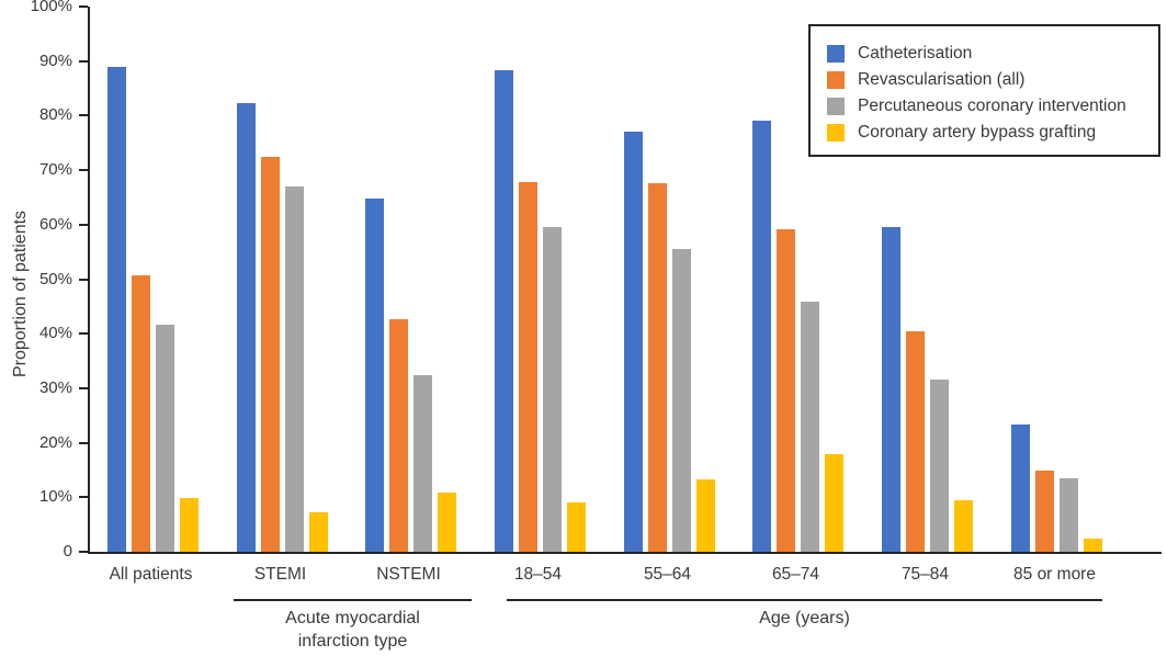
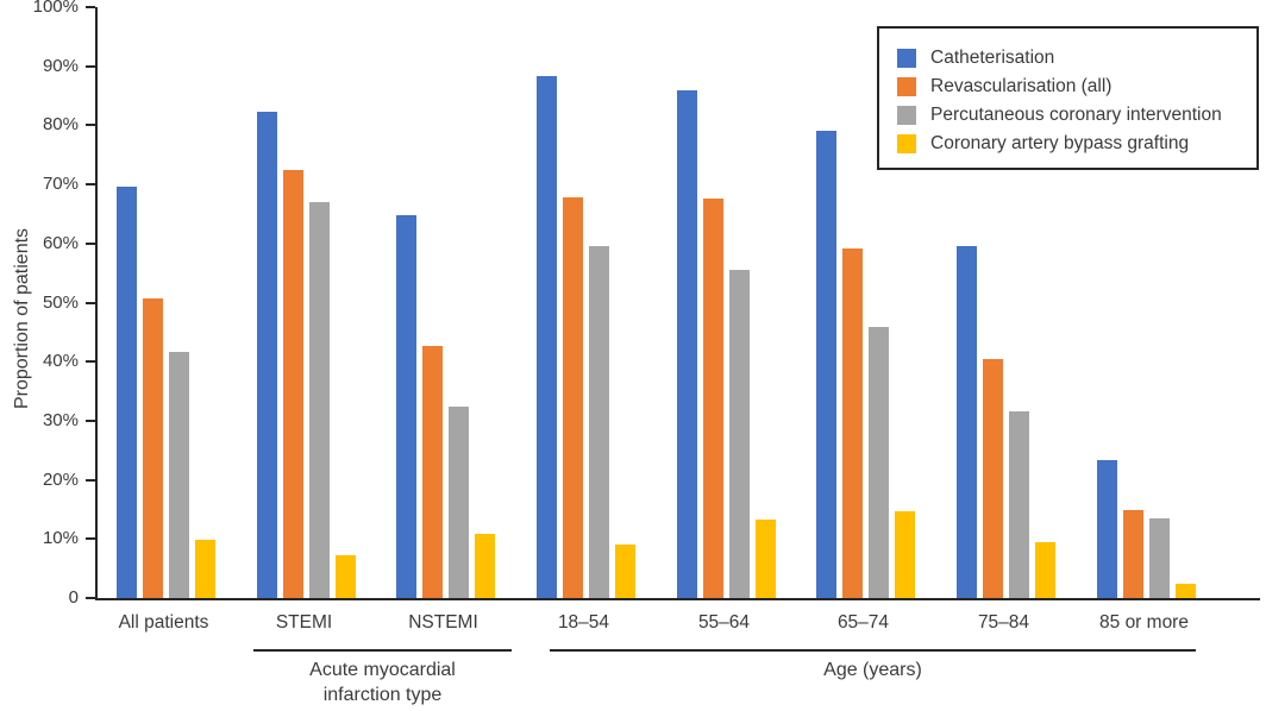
Catheterisation/All patients: 89% -> 70%
Catheterisation/55–64: 77% -> 86%
Coronary artery bypass grafting/65–74: 18% -> 15%
